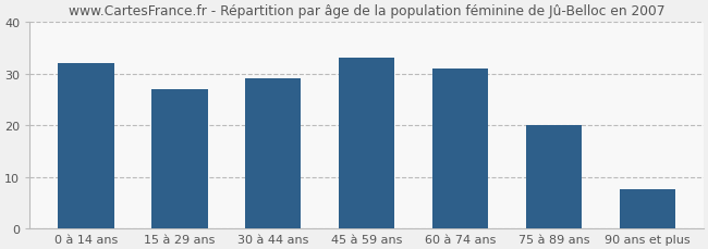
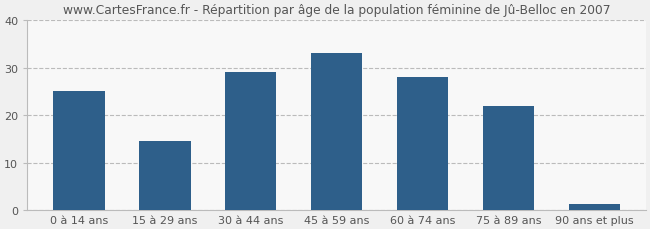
0 à 14 ans: 32.0 -> 25.0
15 à 29 ans: 27.0 -> 14.5
60 à 74 ans: 31.0 -> 28.0
75 à 89 ans: 20.0 -> 22.0
90 ans et plus: 7.5 -> 1.2
